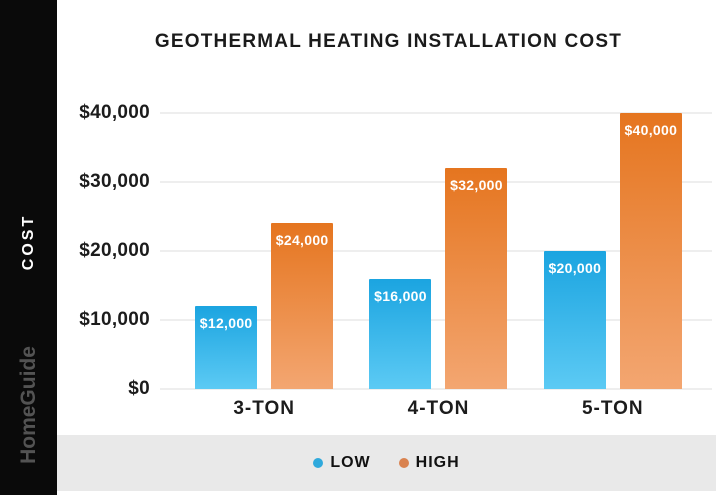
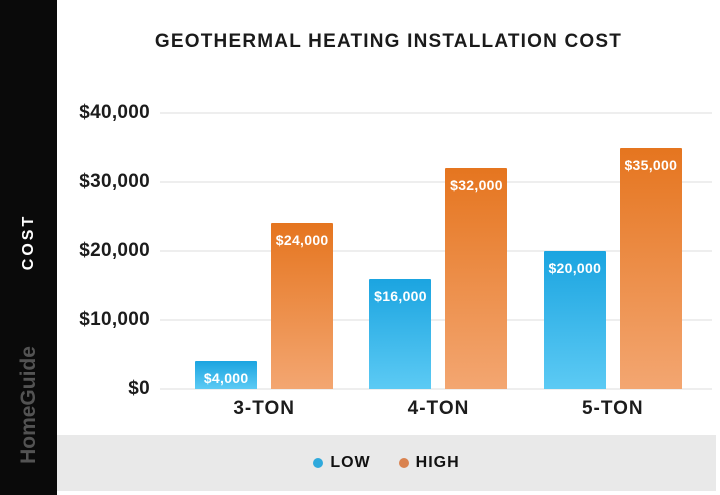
LOW/3-TON: $12,000 -> $4,000
HIGH/5-TON: $40,000 -> $35,000
